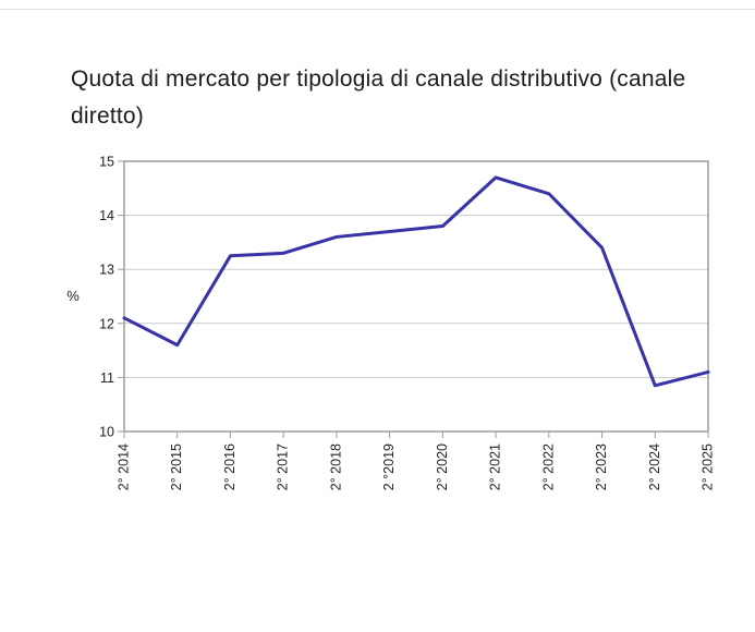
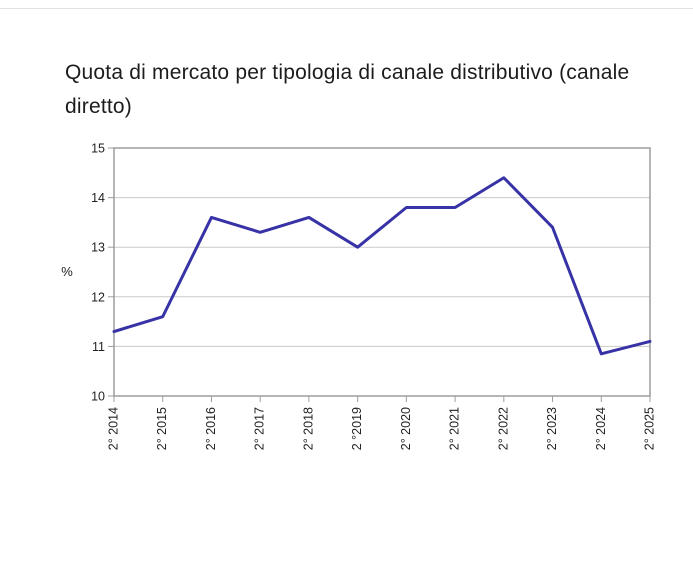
2° 2014: 12.1 -> 11.3
2° 2016: 13.2 -> 13.6
2 °2019: 13.7 -> 13.0
2° 2021: 14.7 -> 13.8
